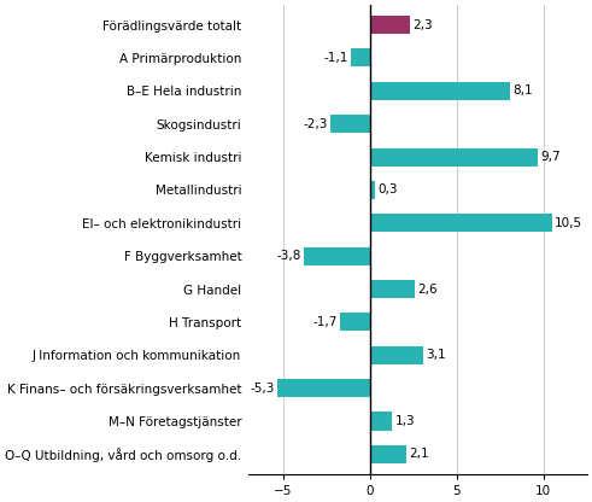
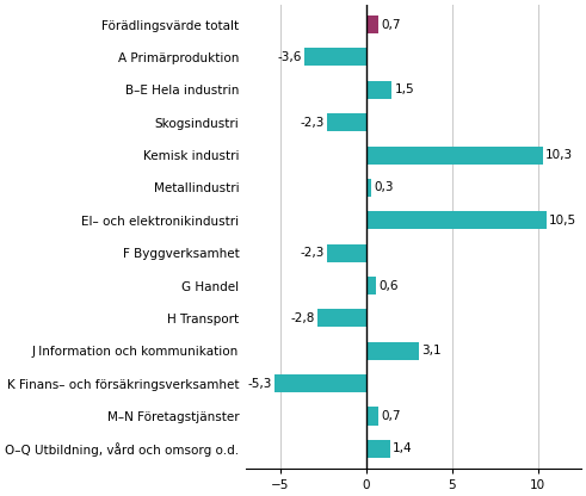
Förädlingsvärde totalt: 2,3 -> 0,7
A Primärproduktion: -1,1 -> -3,6
B–E Hela industrin: 8,1 -> 1,5
Kemisk industri: 9,7 -> 10,3
F Byggverksamhet: -3,8 -> -2,3
G Handel: 2,6 -> 0,6
H Transport: -1,7 -> -2,8
M–N Företagstjänster: 1,3 -> 0,7
O–Q Utbildning, vård och omsorg o.d.: 2,1 -> 1,4
